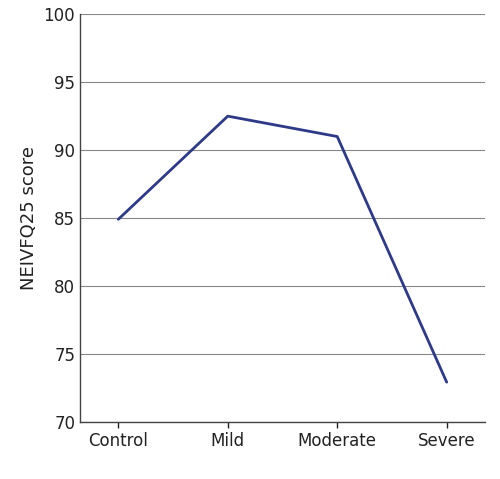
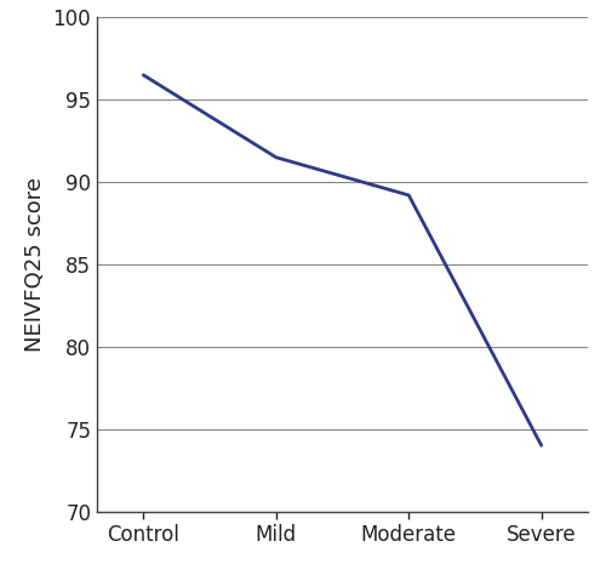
Control: 84.9 -> 96.5
Mild: 92.5 -> 91.5
Moderate: 91.0 -> 89.2
Severe: 72.9 -> 74.0
